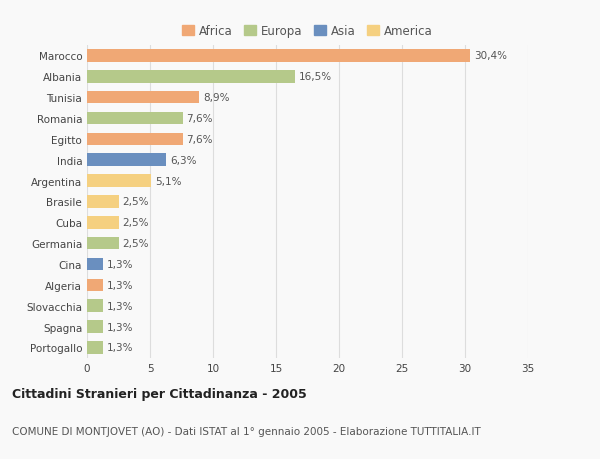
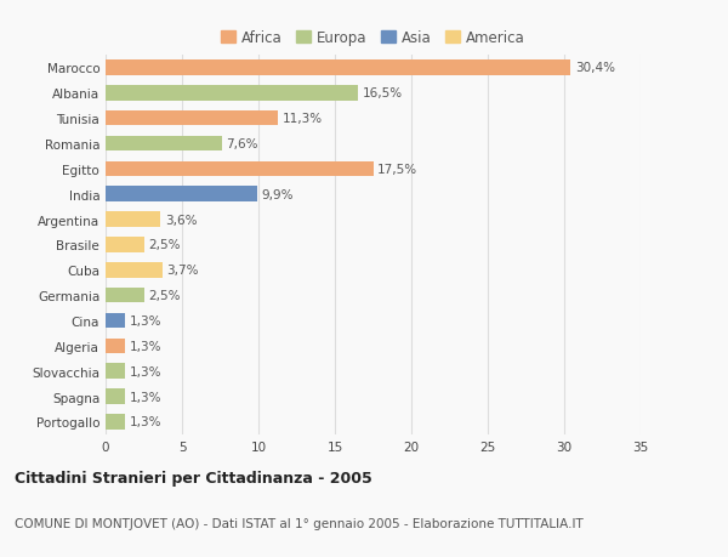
Tunisia: 8,9% -> 11,3%
Egitto: 7,6% -> 17,5%
India: 6,3% -> 9,9%
Argentina: 5,1% -> 3,6%
Cuba: 2,5% -> 3,7%
